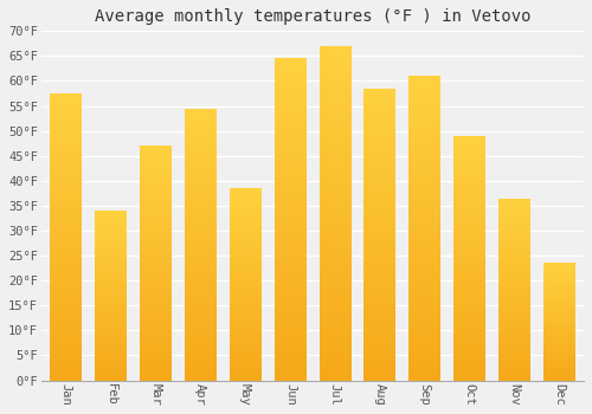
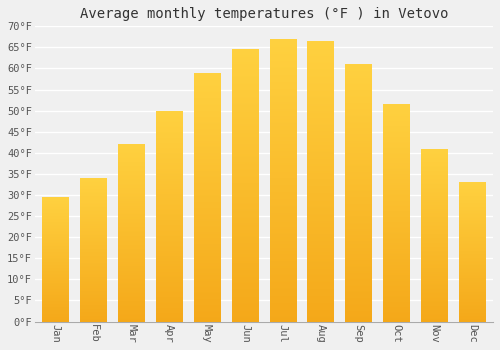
Jan: 57.5°F -> 29.5°F
Mar: 47.0°F -> 42.0°F
Apr: 54.5°F -> 50.0°F
May: 38.5°F -> 59.0°F
Aug: 58.5°F -> 66.5°F
Oct: 49.0°F -> 51.5°F
Nov: 36.5°F -> 41.0°F
Dec: 23.5°F -> 33.0°F
